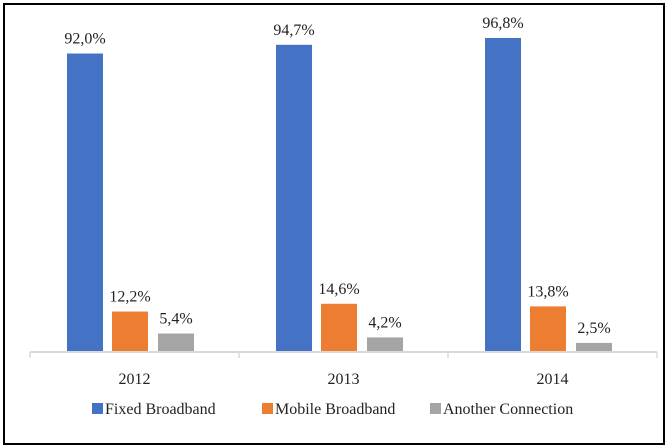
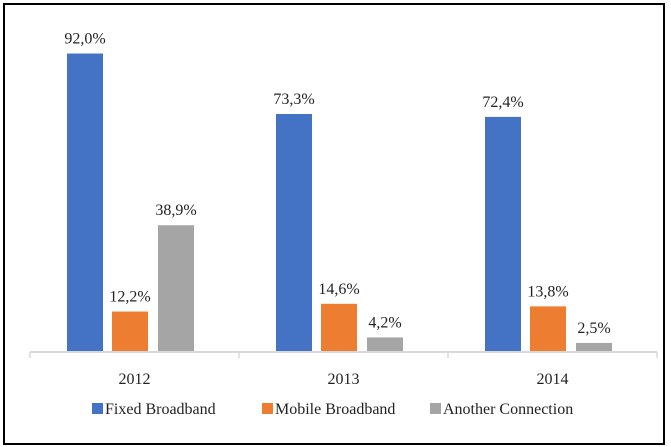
Another Connection/2012: 5,4% -> 38,9%
Fixed Broadband/2013: 94,7% -> 73,3%
Fixed Broadband/2014: 96,8% -> 72,4%
